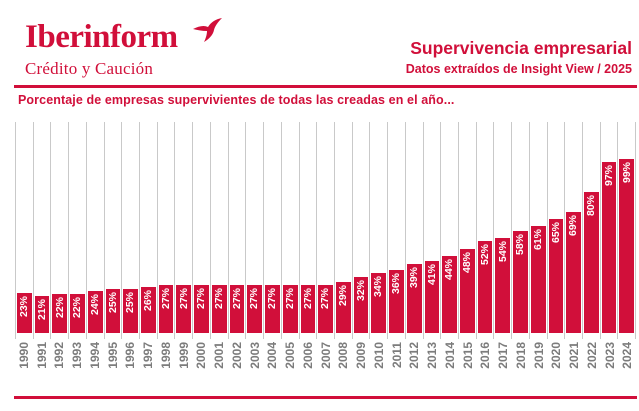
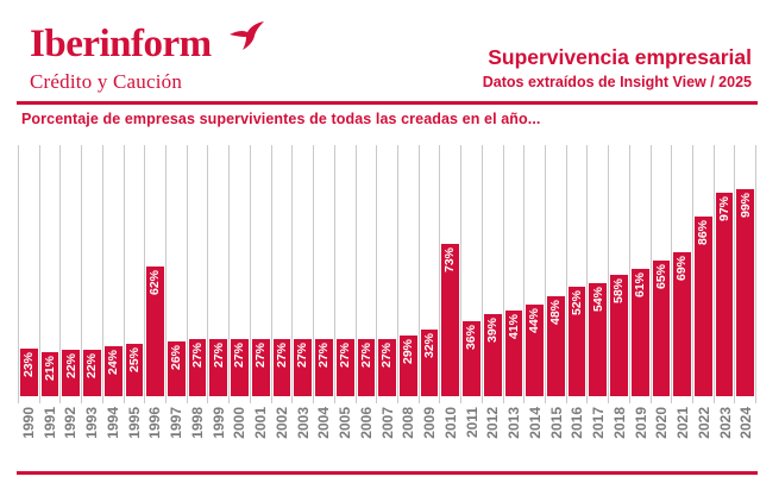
1996: 25% -> 62%
2010: 34% -> 73%
2022: 80% -> 86%
